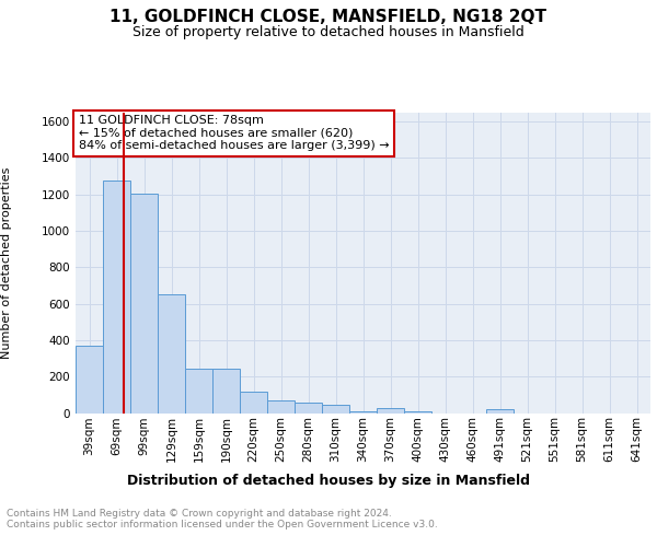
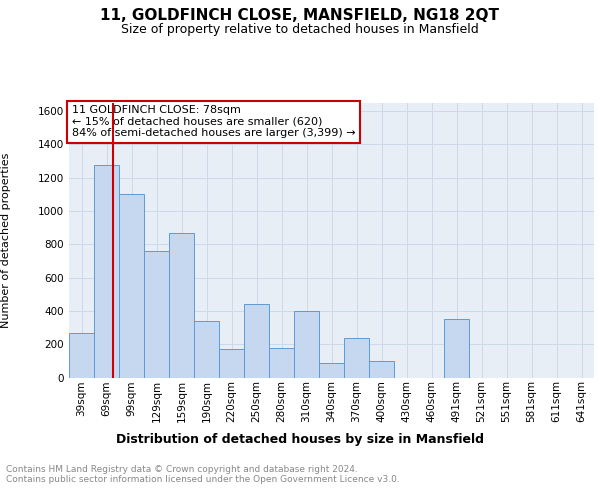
39sqm: 370 -> 270
99sqm: 1200 -> 1100
129sqm: 650 -> 760
159sqm: 240 -> 870
190sqm: 240 -> 340
220sqm: 120 -> 170
250sqm: 70 -> 440
280sqm: 60 -> 180
310sqm: 40 -> 400
340sqm: 10 -> 90
370sqm: 20 -> 240
400sqm: 10 -> 100
491sqm: 20 -> 350
